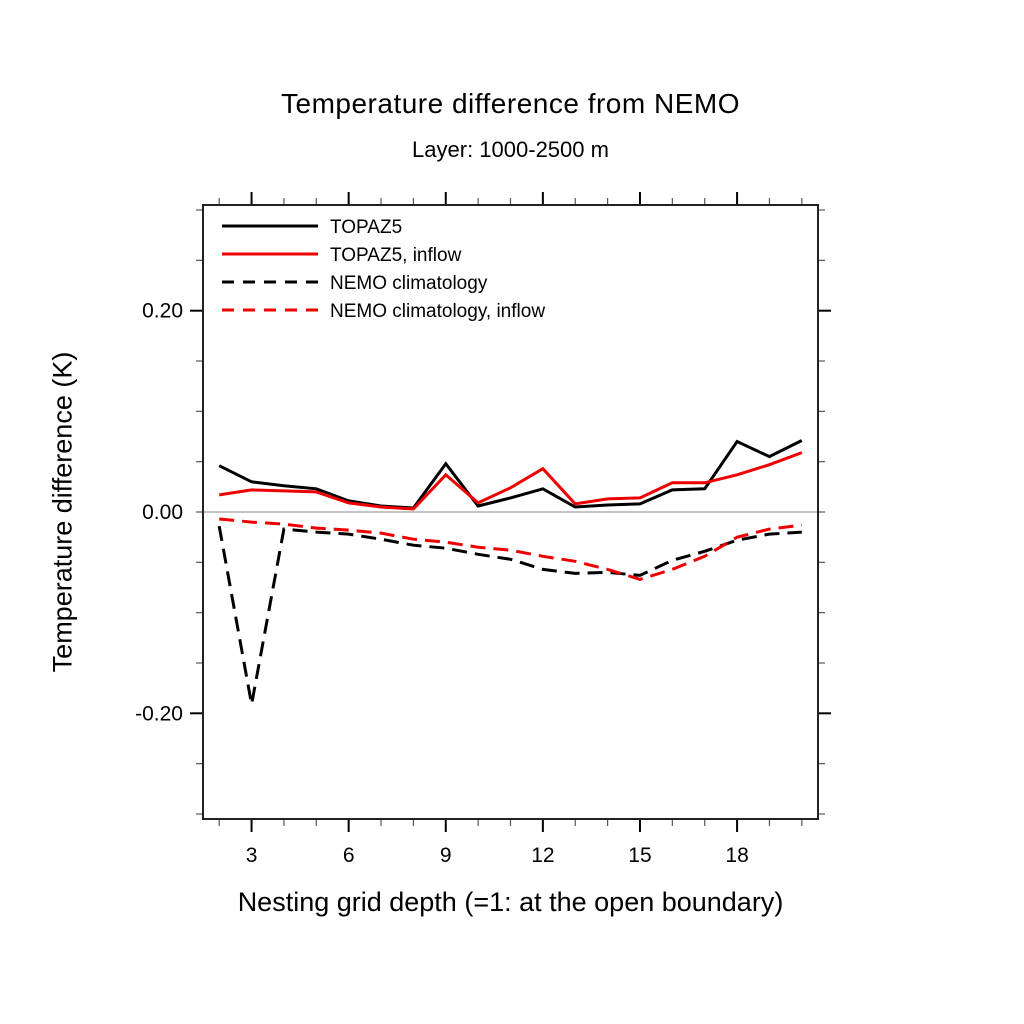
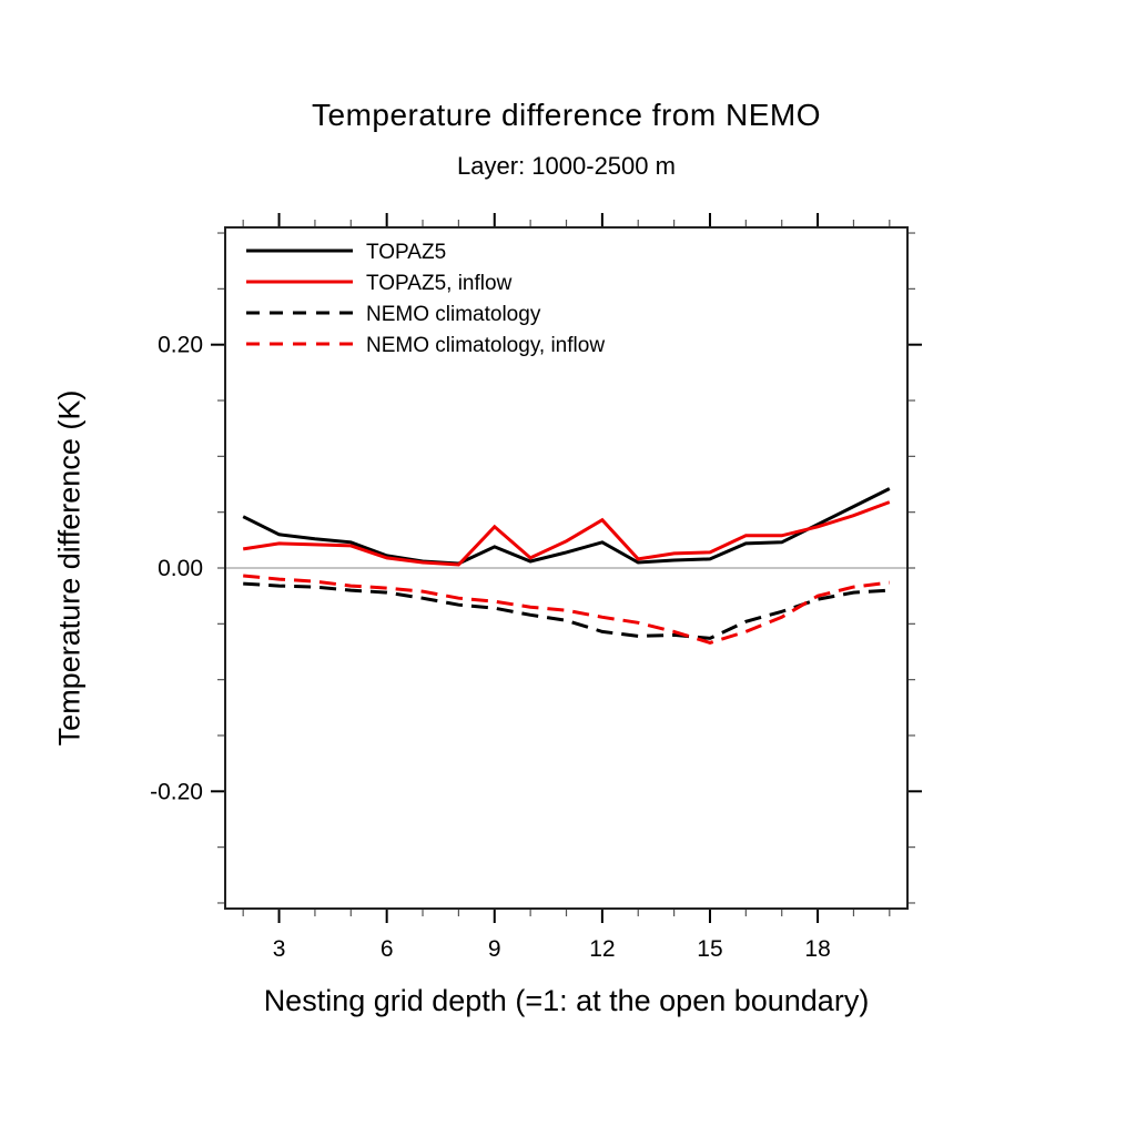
NEMO climatology/3: -0.191 -> -0.016
TOPAZ5/9: 0.048 -> 0.019
TOPAZ5/18: 0.070 -> 0.039
